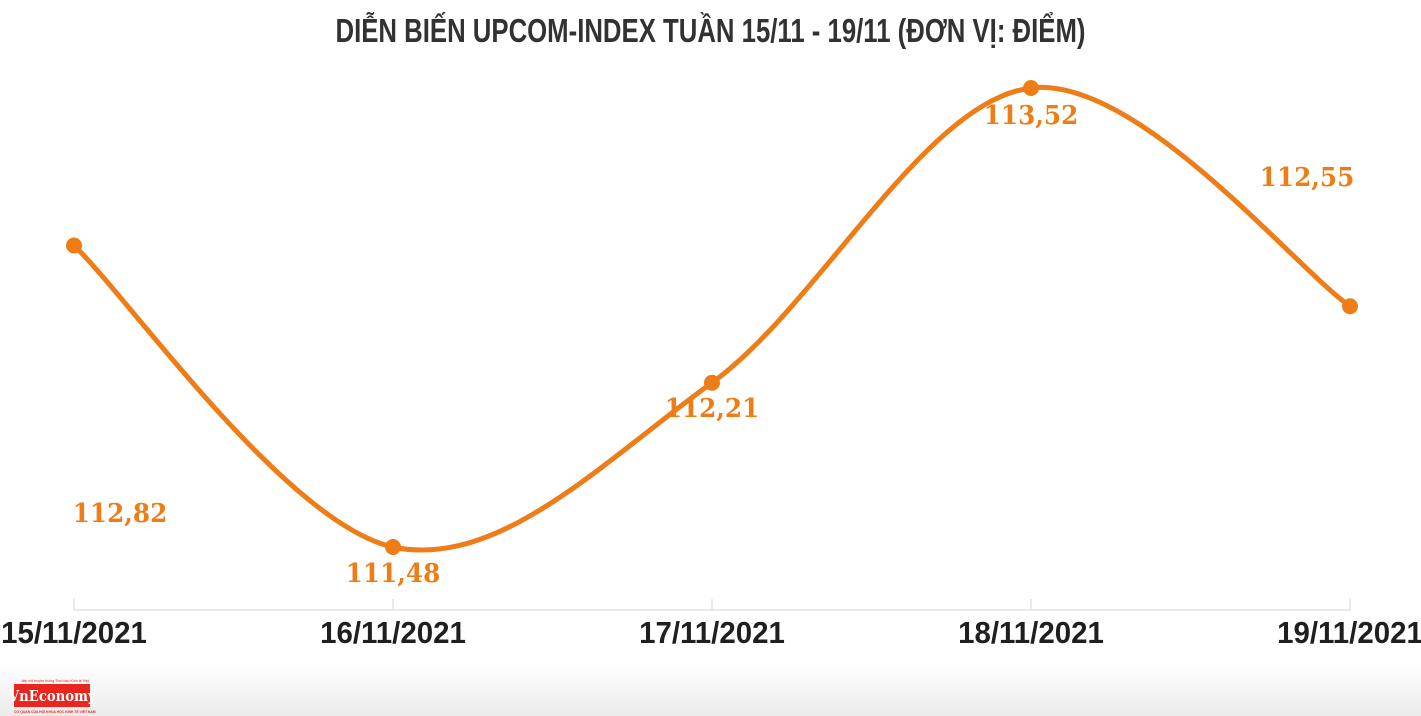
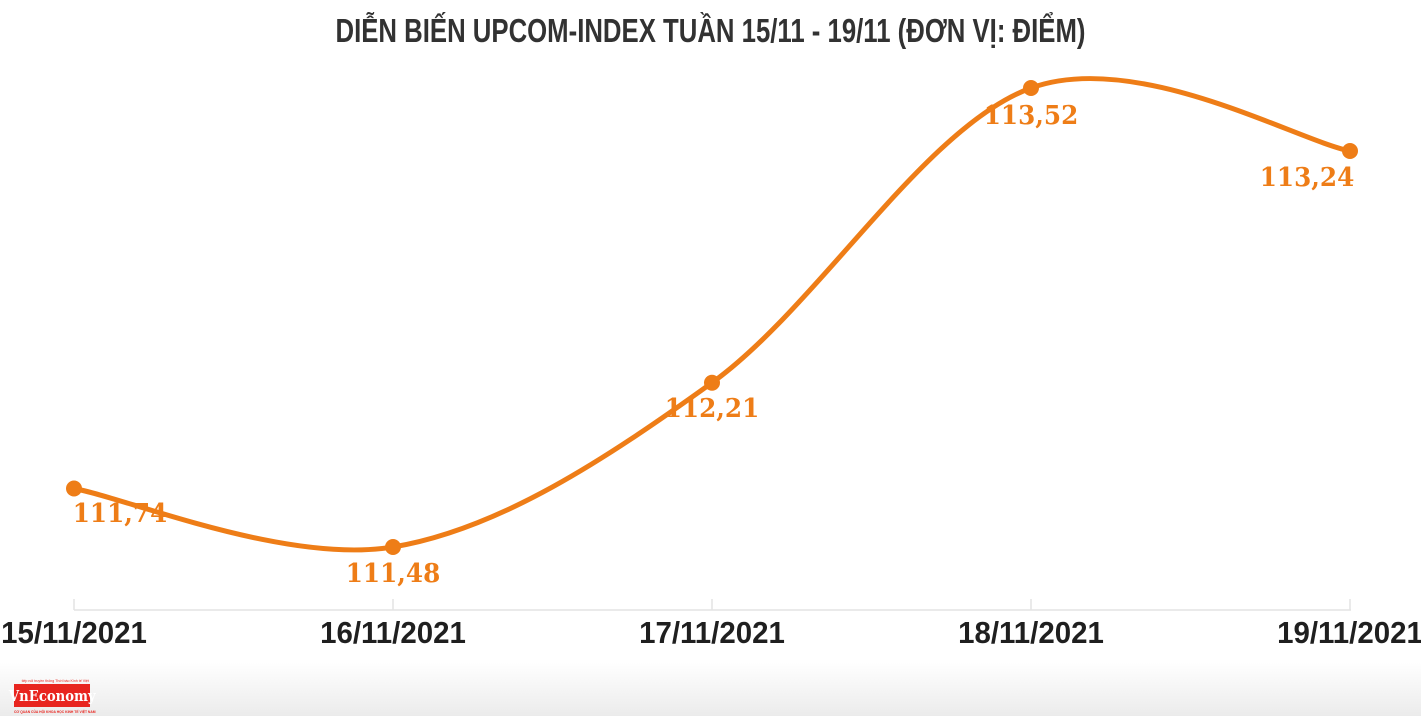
15/11/2021: 112,82 -> 111,74
19/11/2021: 112,55 -> 113,24
